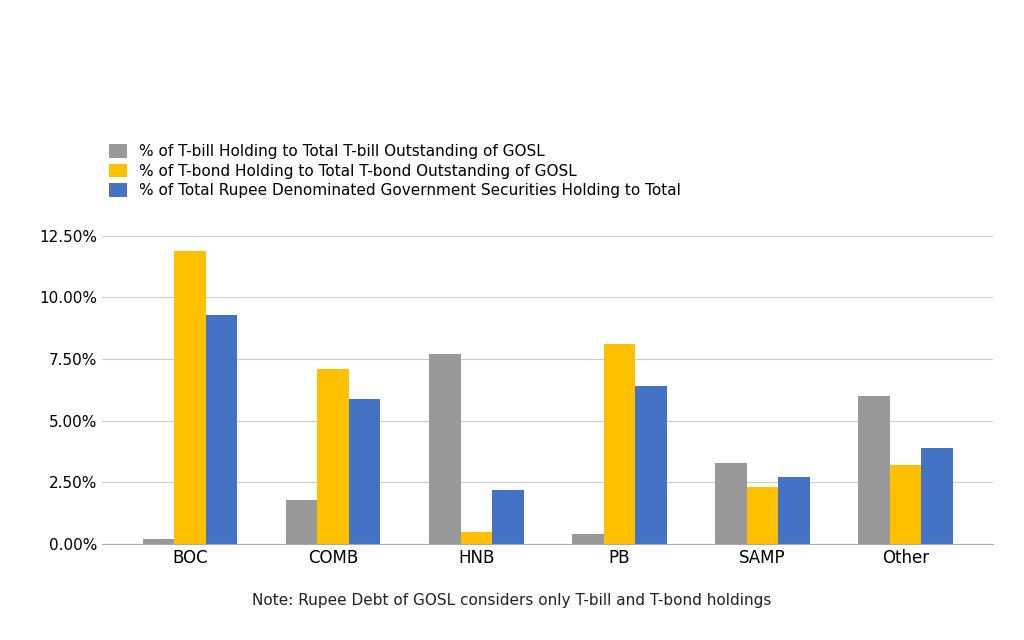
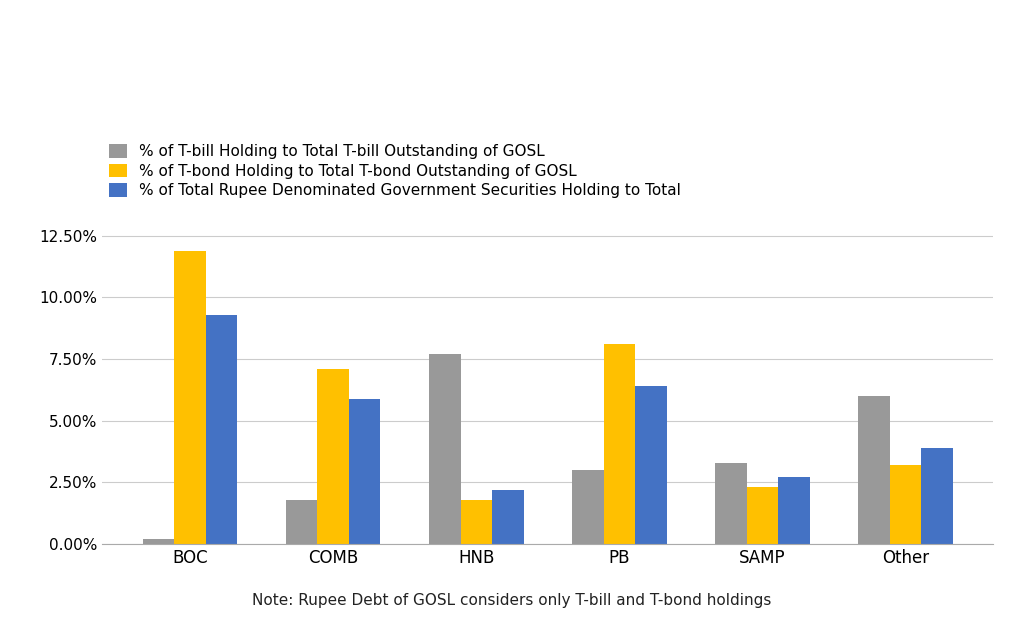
% of T-bond Holding to Total T-bond Outstanding of GOSL/HNB: 0.5% -> 1.8%
% of T-bill Holding to Total T-bill Outstanding of GOSL/PB: 0.4% -> 3.0%
